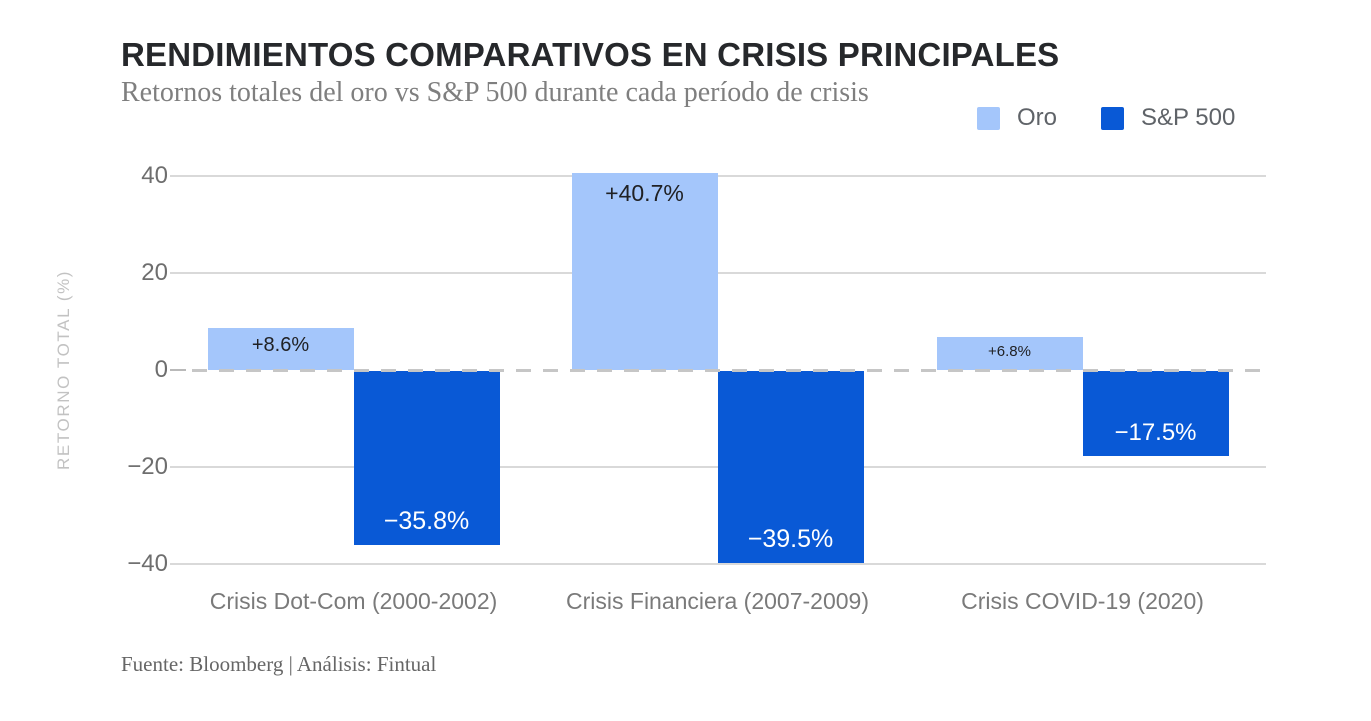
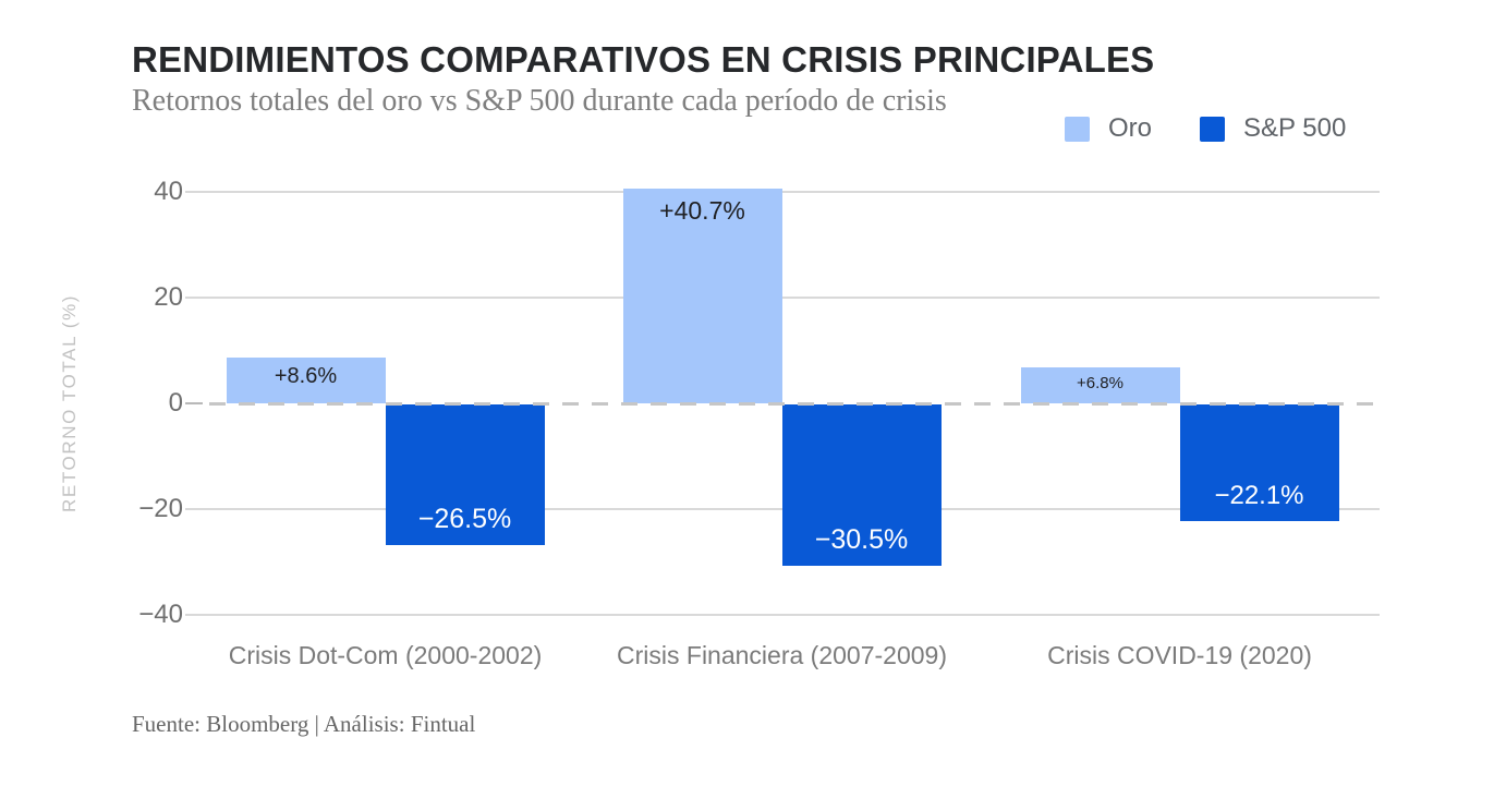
S&P 500/Crisis Dot-Com (2000-2002): −35.8% -> −26.5%
S&P 500/Crisis Financiera (2007-2009): −39.5% -> −30.5%
S&P 500/Crisis COVID-19 (2020): −17.5% -> −22.1%
